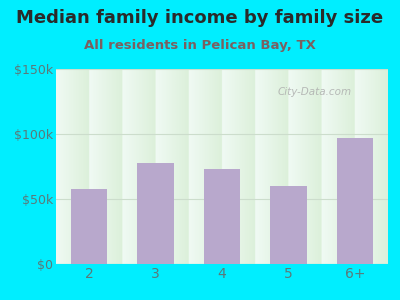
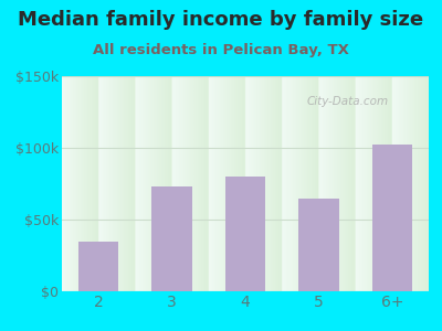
2: $58k -> $35k
3: $78k -> $73k
4: $73k -> $80k
5: $60k -> $65k
6+: $97k -> $102k
